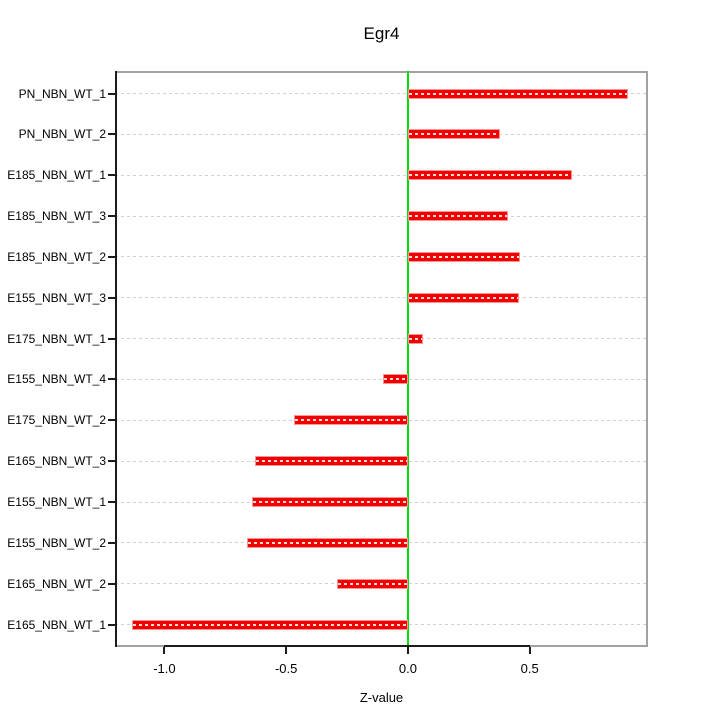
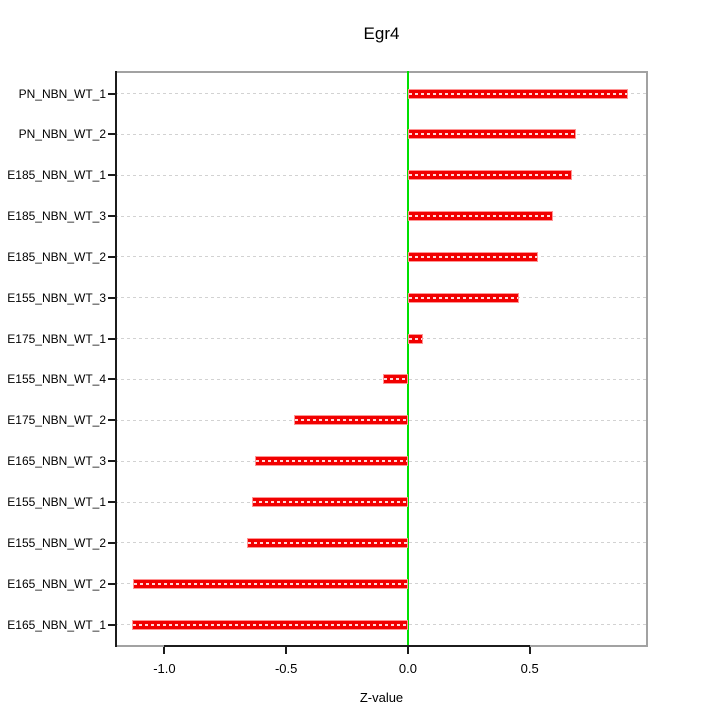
PN_NBN_WT_2: 0.38 -> 0.69
E185_NBN_WT_3: 0.41 -> 0.59
E185_NBN_WT_2: 0.46 -> 0.54
E165_NBN_WT_2: -0.29 -> -1.13
